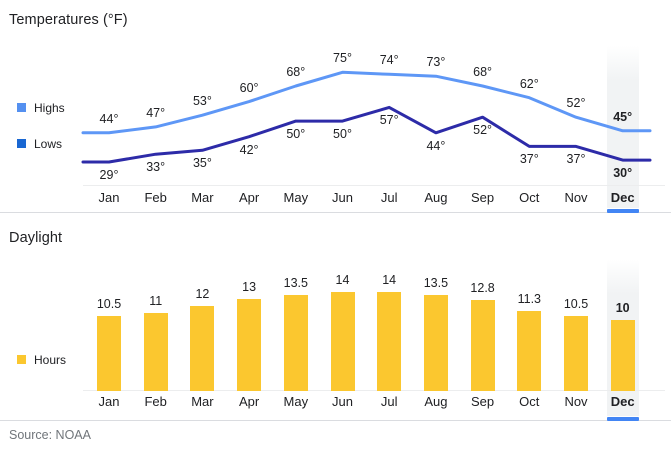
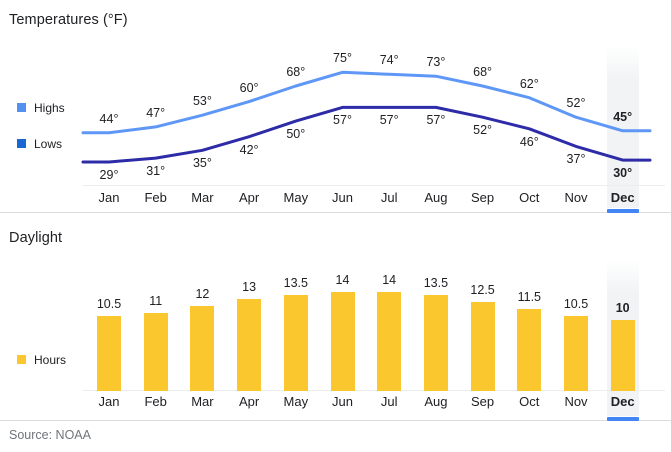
Temperatures (°F)/Lows/Feb: 33° -> 31°
Temperatures (°F)/Lows/Jun: 50° -> 57°
Temperatures (°F)/Lows/Aug: 44° -> 57°
Temperatures (°F)/Lows/Oct: 37° -> 46°
Daylight/Sep: 12.8 -> 12.5
Daylight/Oct: 11.3 -> 11.5
